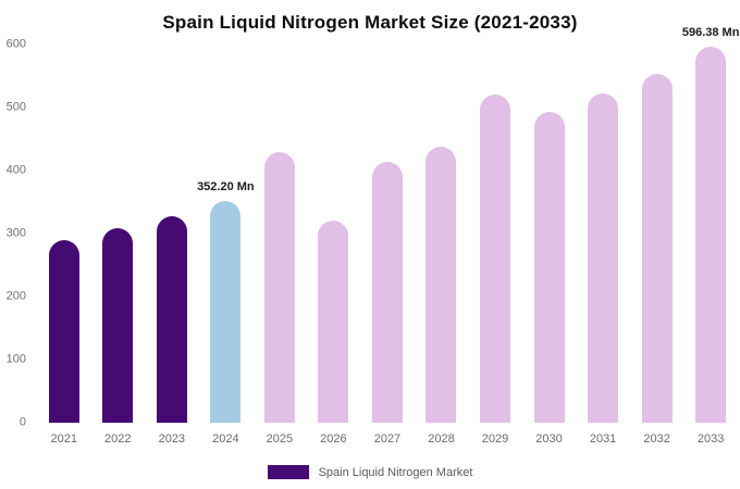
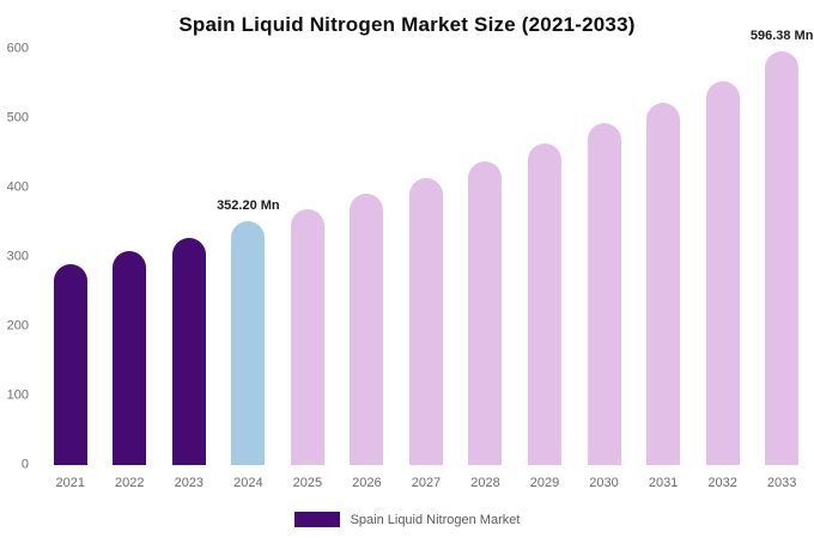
2025: 430 -> 370
2026: 320 -> 390
2029: 520 -> 460
